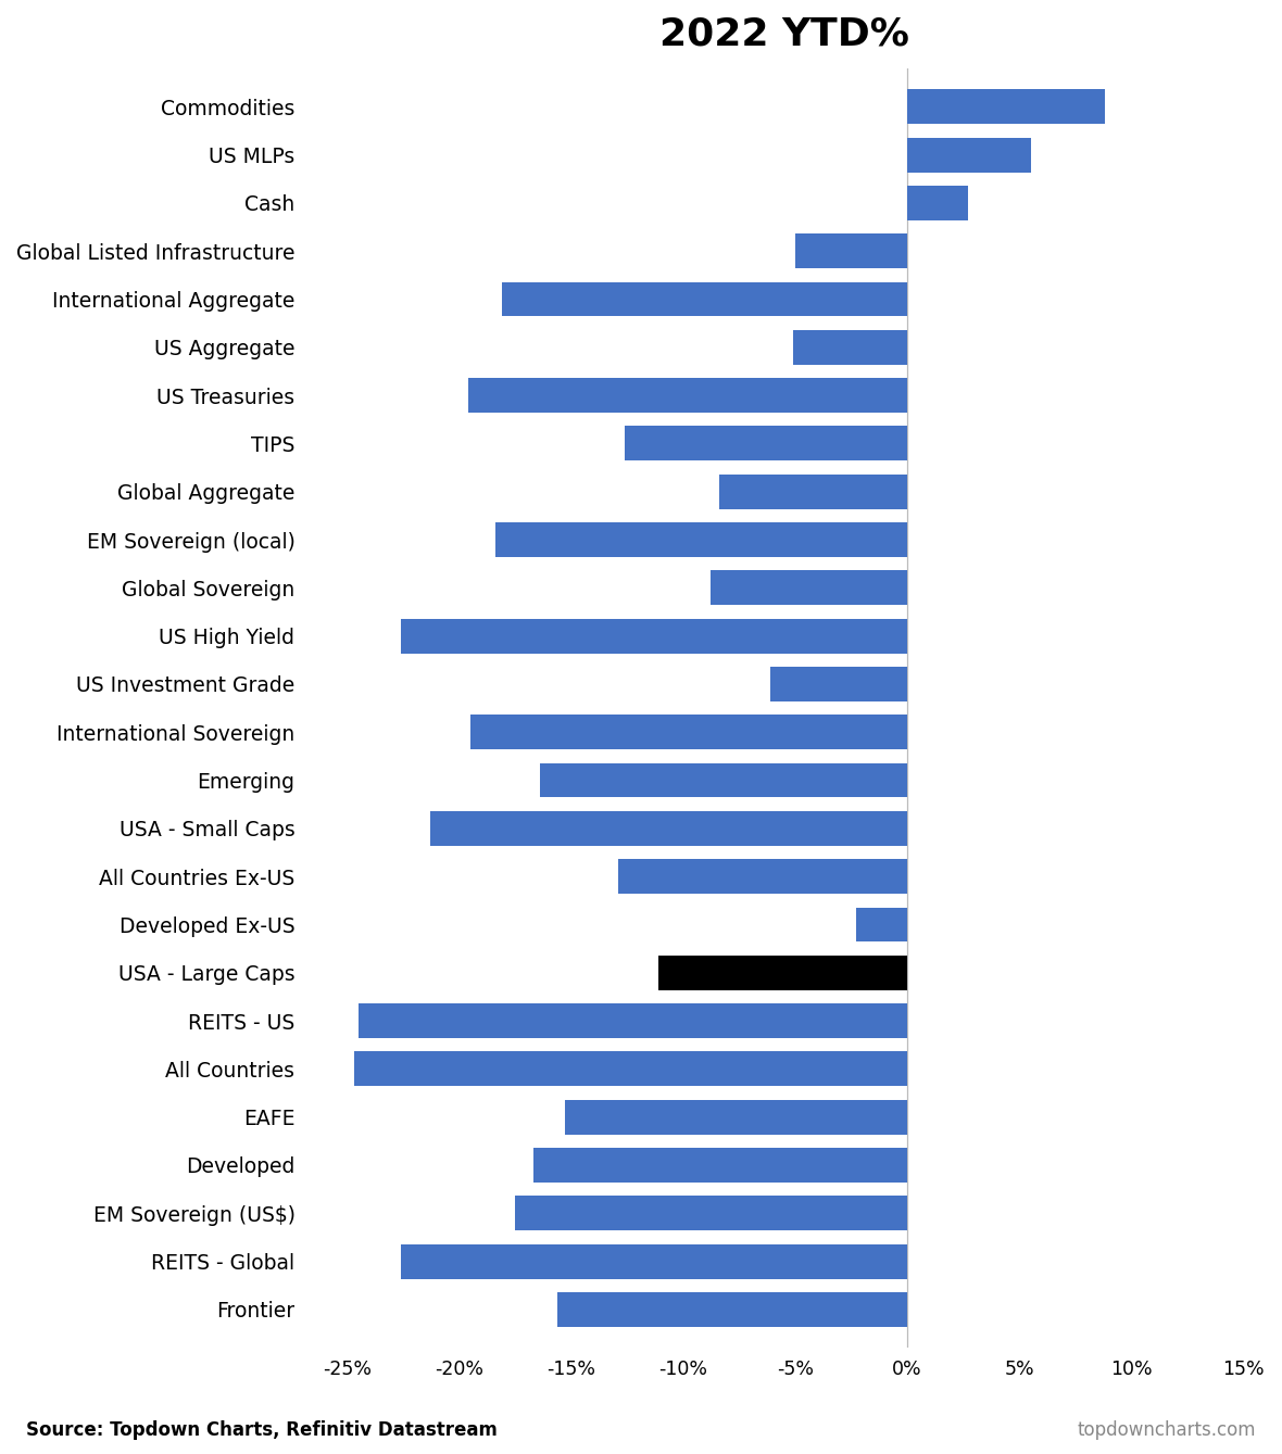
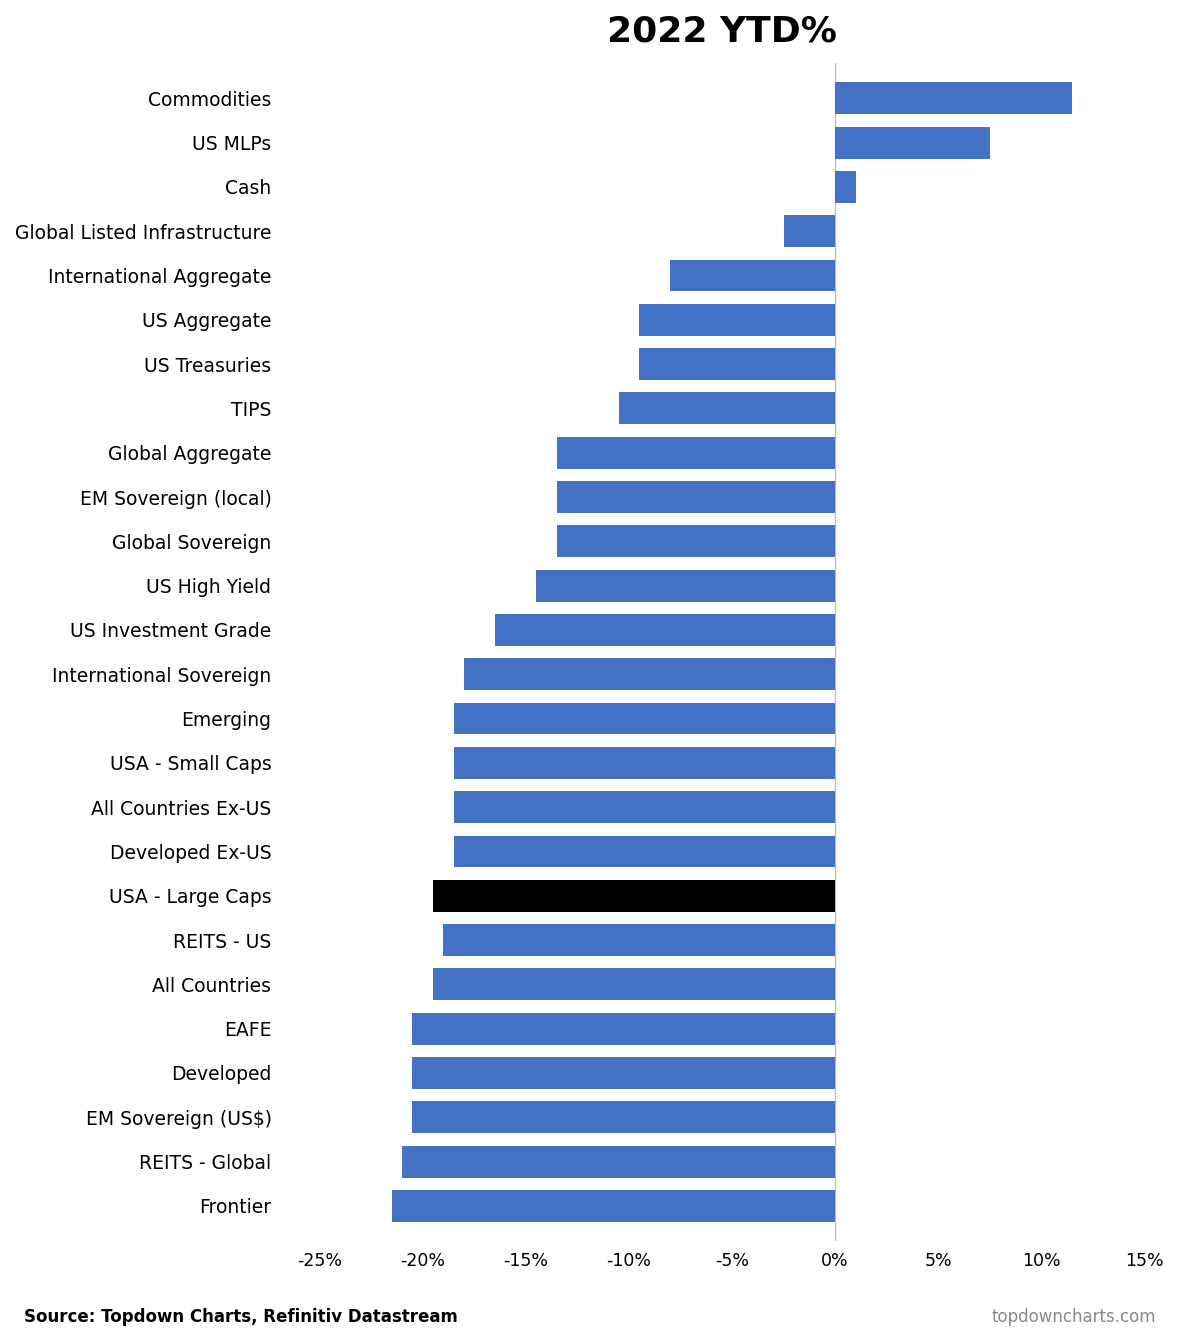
Commodities: 8.8% -> 11.5%
US MLPs: 5.5% -> 7.5%
Cash: 2.7% -> 1.0%
Global Listed Infrastructure: -5.0% -> -2.5%
International Aggregate: -18.1% -> -8.0%
US Aggregate: -5.1% -> -9.5%
US Treasuries: -19.6% -> -9.5%
TIPS: -12.6% -> -10.5%
Global Aggregate: -8.4% -> -13.5%
EM Sovereign (local): -18.4% -> -13.5%
Global Sovereign: -8.8% -> -13.5%
US High Yield: -22.6% -> -14.5%
US Investment Grade: -6.1% -> -16.5%
International Sovereign: -19.5% -> -18.0%
Emerging: -16.4% -> -18.5%
USA - Small Caps: -21.3% -> -18.5%
All Countries Ex-US: -12.9% -> -18.5%
Developed Ex-US: -2.3% -> -18.5%
USA - Large Caps: -11.1% -> -19.5%
REITS - US: -24.5% -> -19.0%
All Countries: -24.7% -> -19.5%
EAFE: -15.3% -> -20.5%
Developed: -16.7% -> -20.5%
EM Sovereign (US$): -17.5% -> -20.5%
REITS - Global: -22.6% -> -21.0%
Frontier: -15.6% -> -21.5%
